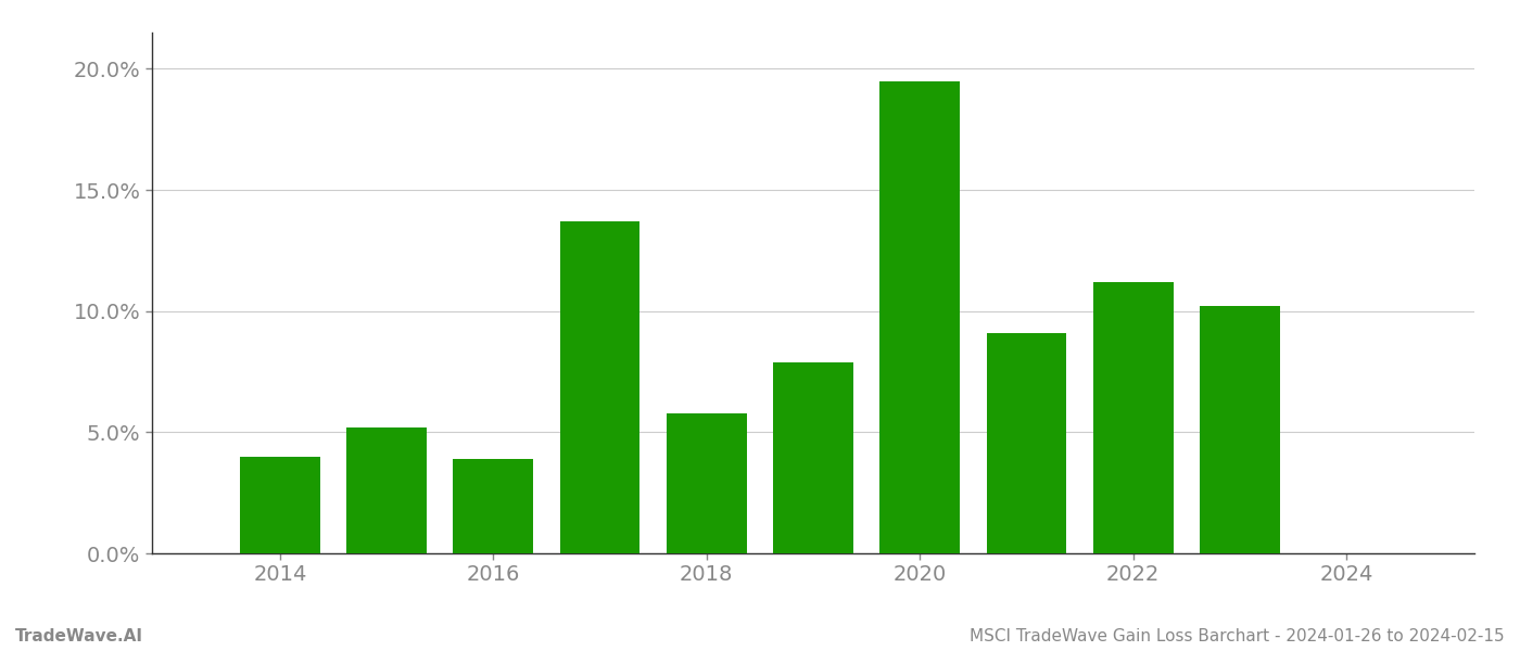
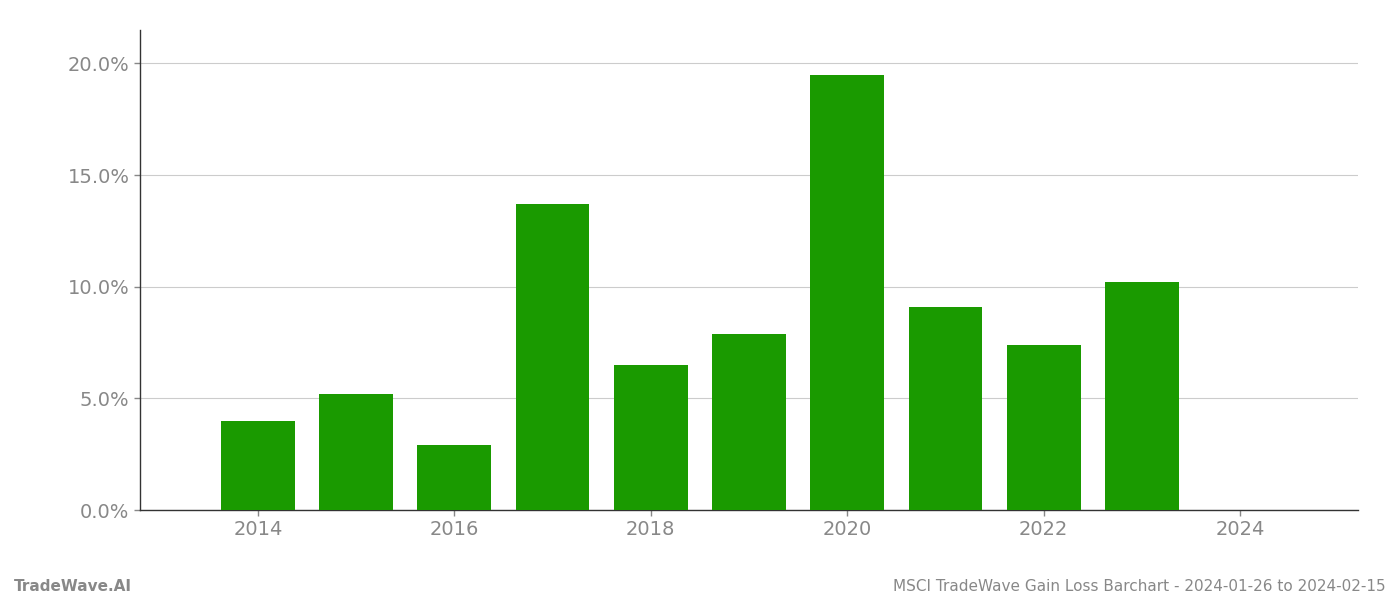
2016: 3.9% -> 2.9%
2018: 5.8% -> 6.5%
2022: 11.2% -> 7.4%
